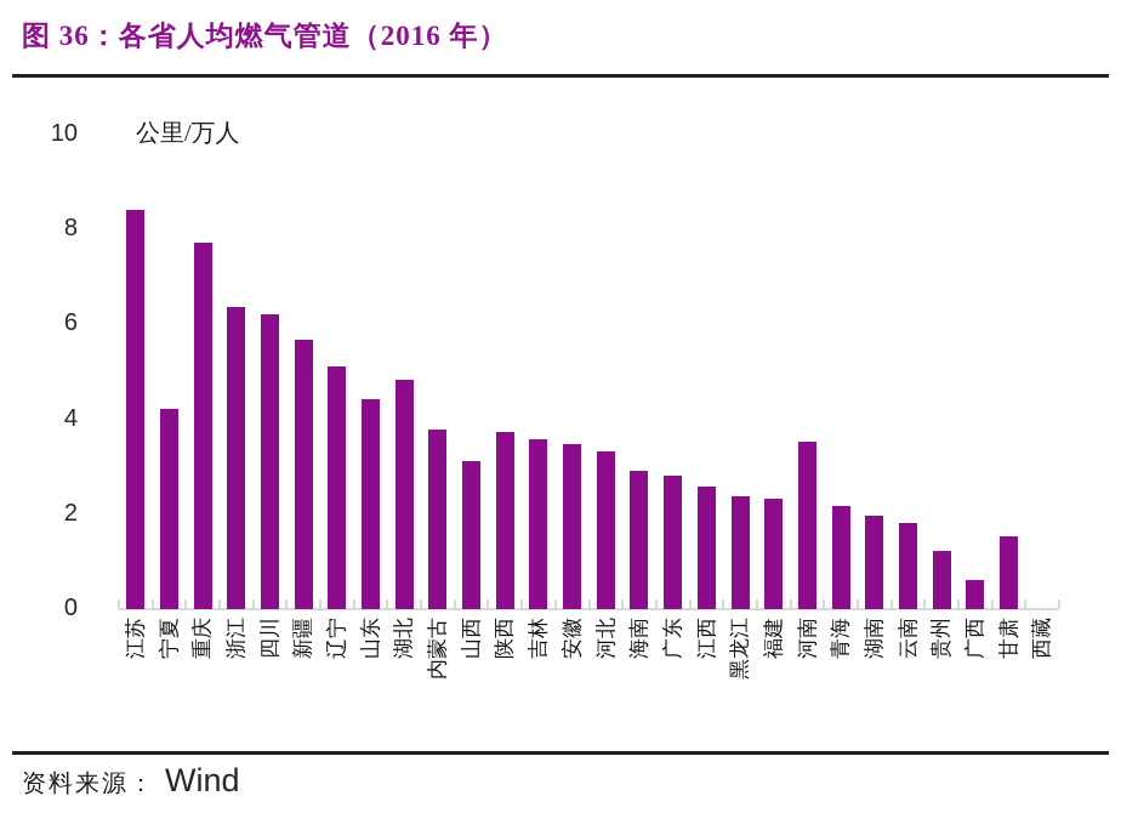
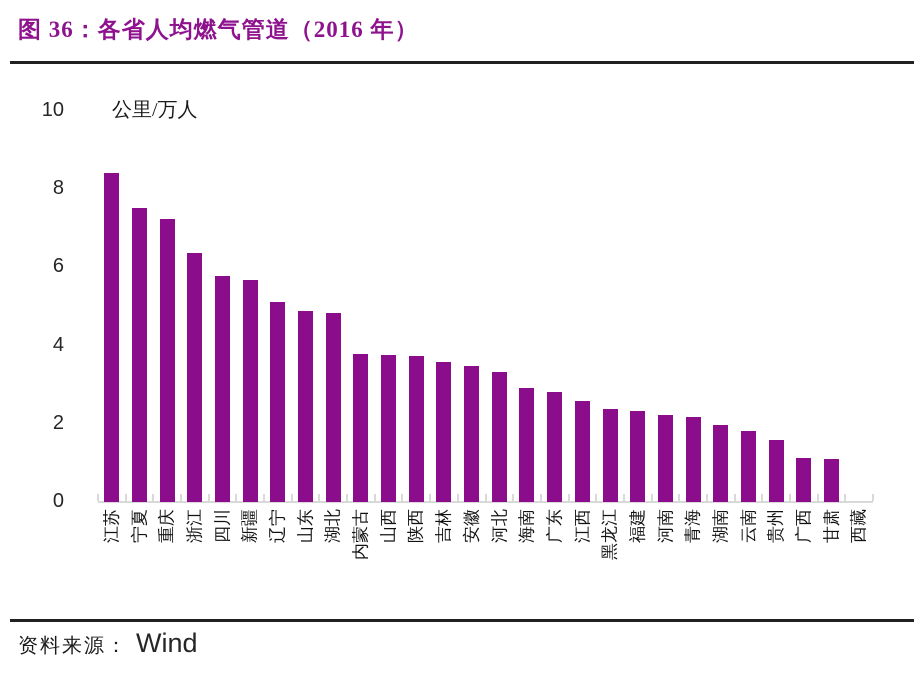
宁夏: 4.2 -> 7.5
重庆: 7.7 -> 7.2
四川: 6.2 -> 5.8
山东: 4.4 -> 4.8
山西: 3.1 -> 3.7
河南: 3.5 -> 2.2
贵州: 1.2 -> 1.6
广西: 0.6 -> 1.1
甘肃: 1.5 -> 1.1
